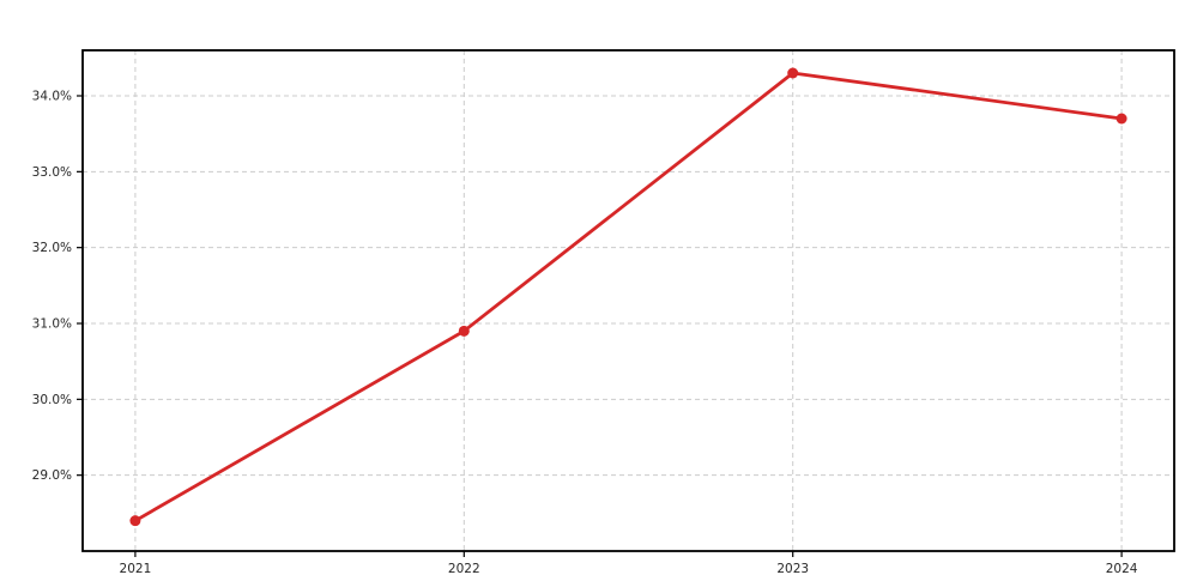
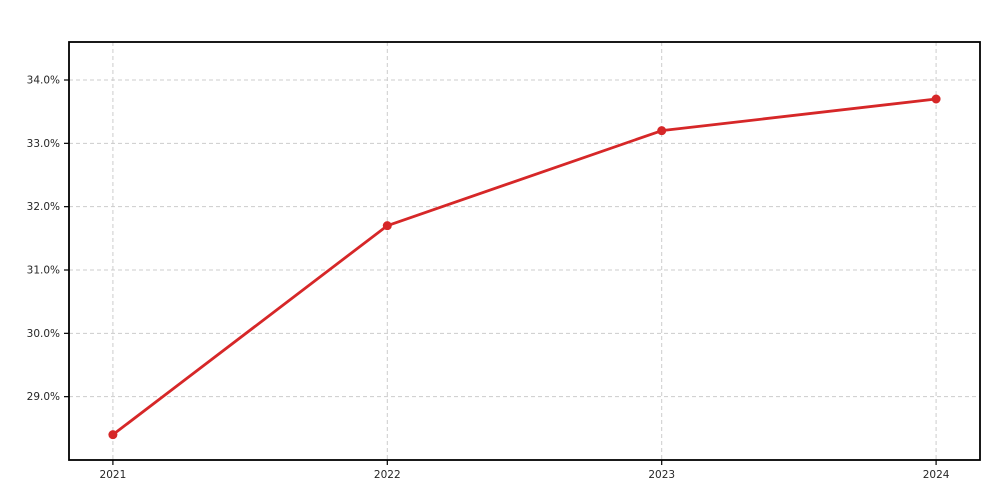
2022: 30.9% -> 31.7%
2023: 34.3% -> 33.2%
